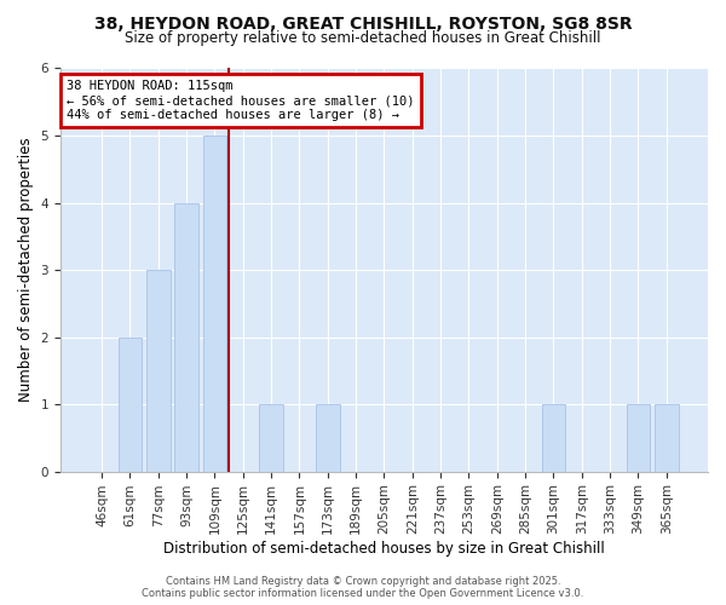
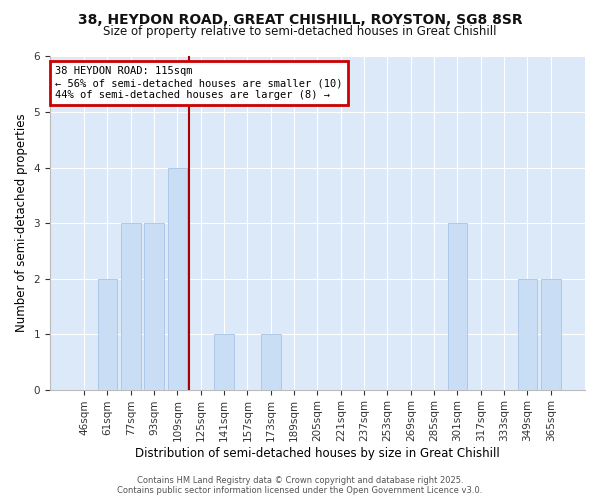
93sqm: 4 -> 3
109sqm: 5 -> 4
301sqm: 1 -> 3
349sqm: 1 -> 2
365sqm: 1 -> 2
